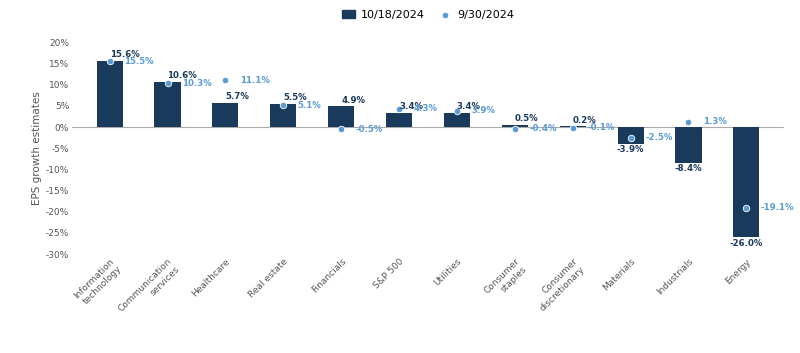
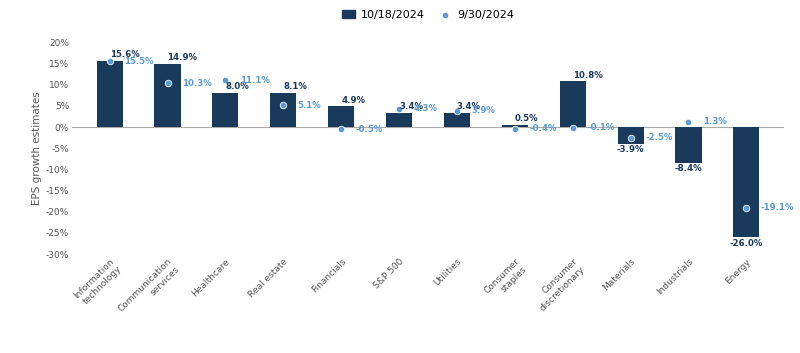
10/18/2024/Communication services: 10.6% -> 14.9%
10/18/2024/Healthcare: 5.7% -> 8.0%
10/18/2024/Real estate: 5.5% -> 8.1%
10/18/2024/Consumer discretionary: 0.2% -> 10.8%
